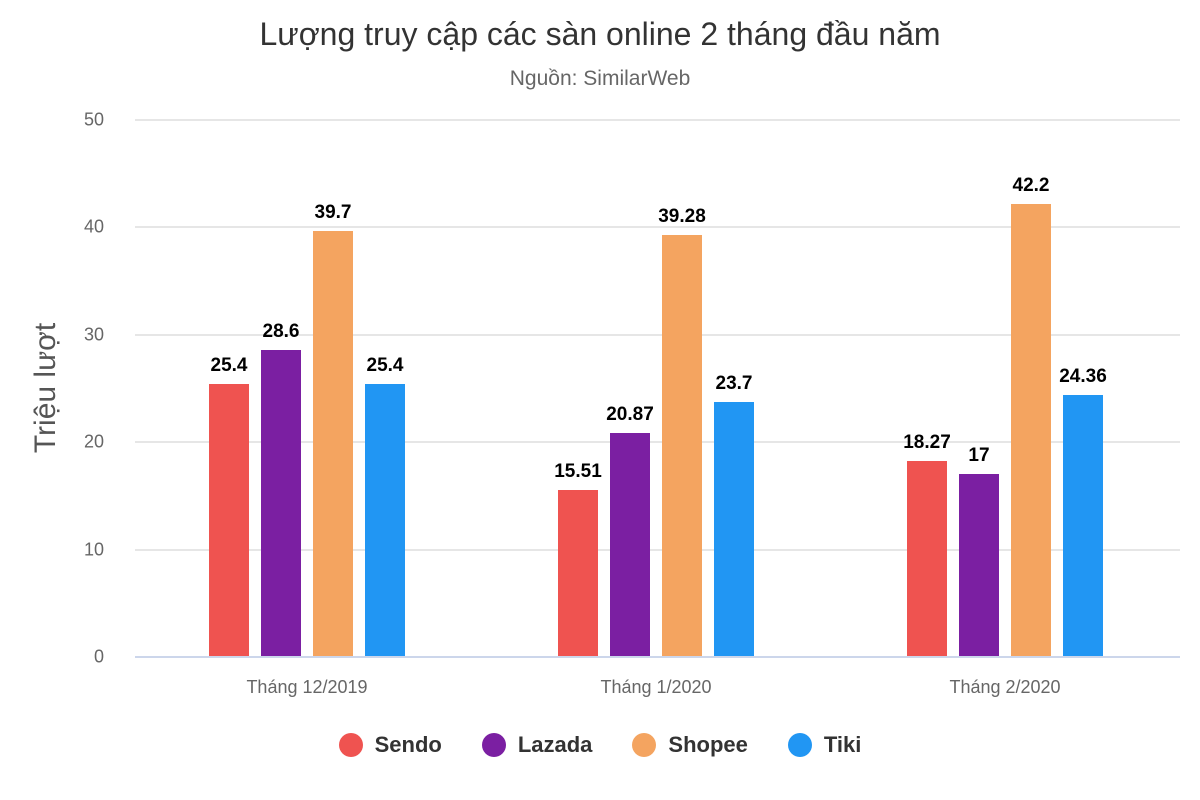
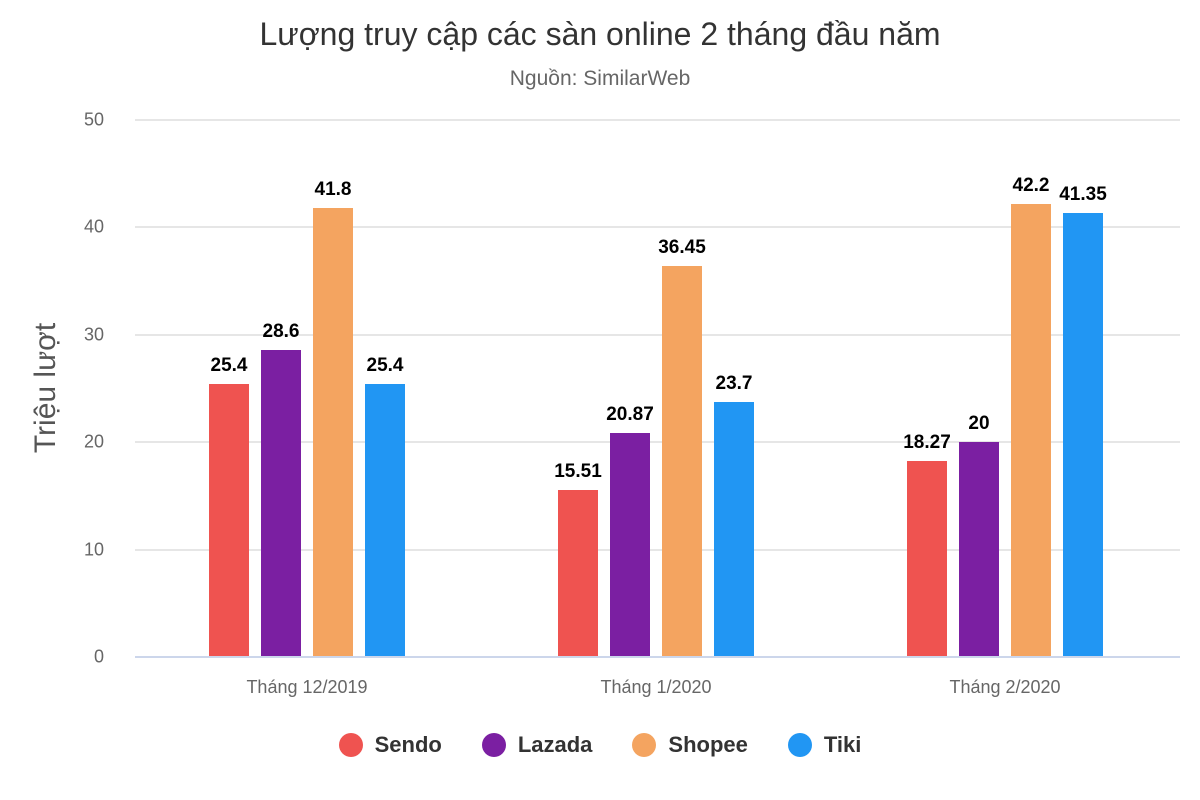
Shopee/Tháng 12/2019: 39.7 -> 41.8
Shopee/Tháng 1/2020: 39.28 -> 36.45
Lazada/Tháng 2/2020: 17 -> 20
Tiki/Tháng 2/2020: 24.36 -> 41.35
